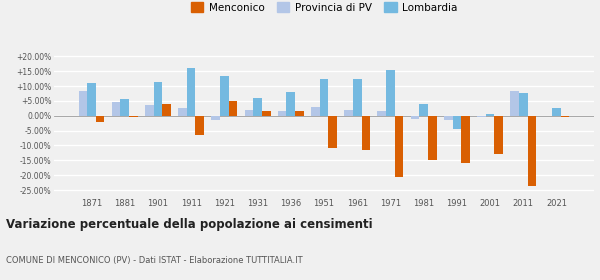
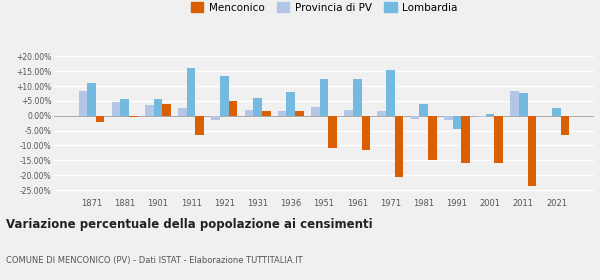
Lombardia/1901: 11.5% -> 5.5%
Menconico/2001: -13.0% -> -16.0%
Menconico/2021: -0.5% -> -6.5%
